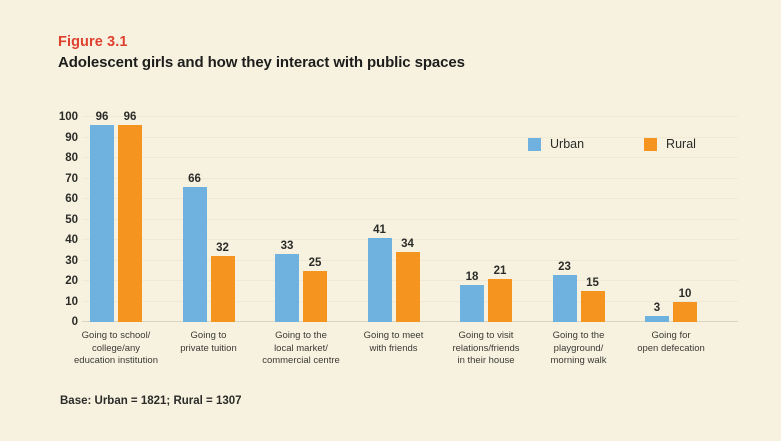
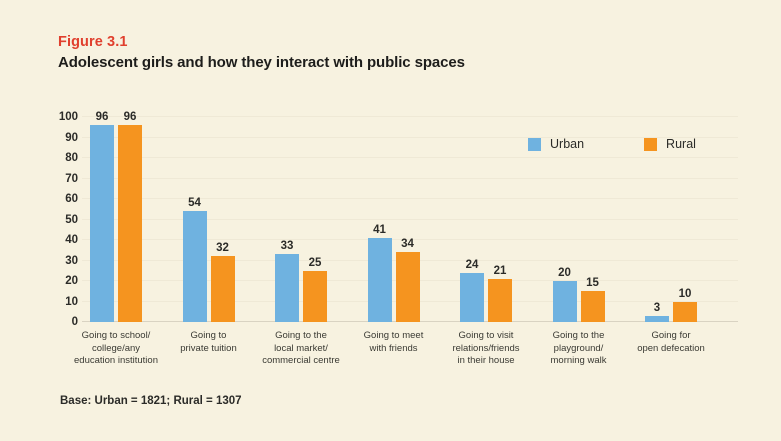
Urban/Going to private tuition: 66 -> 54
Urban/Going to visit relations/friends in their house: 18 -> 24
Urban/Going to the playground/ morning walk: 23 -> 20
